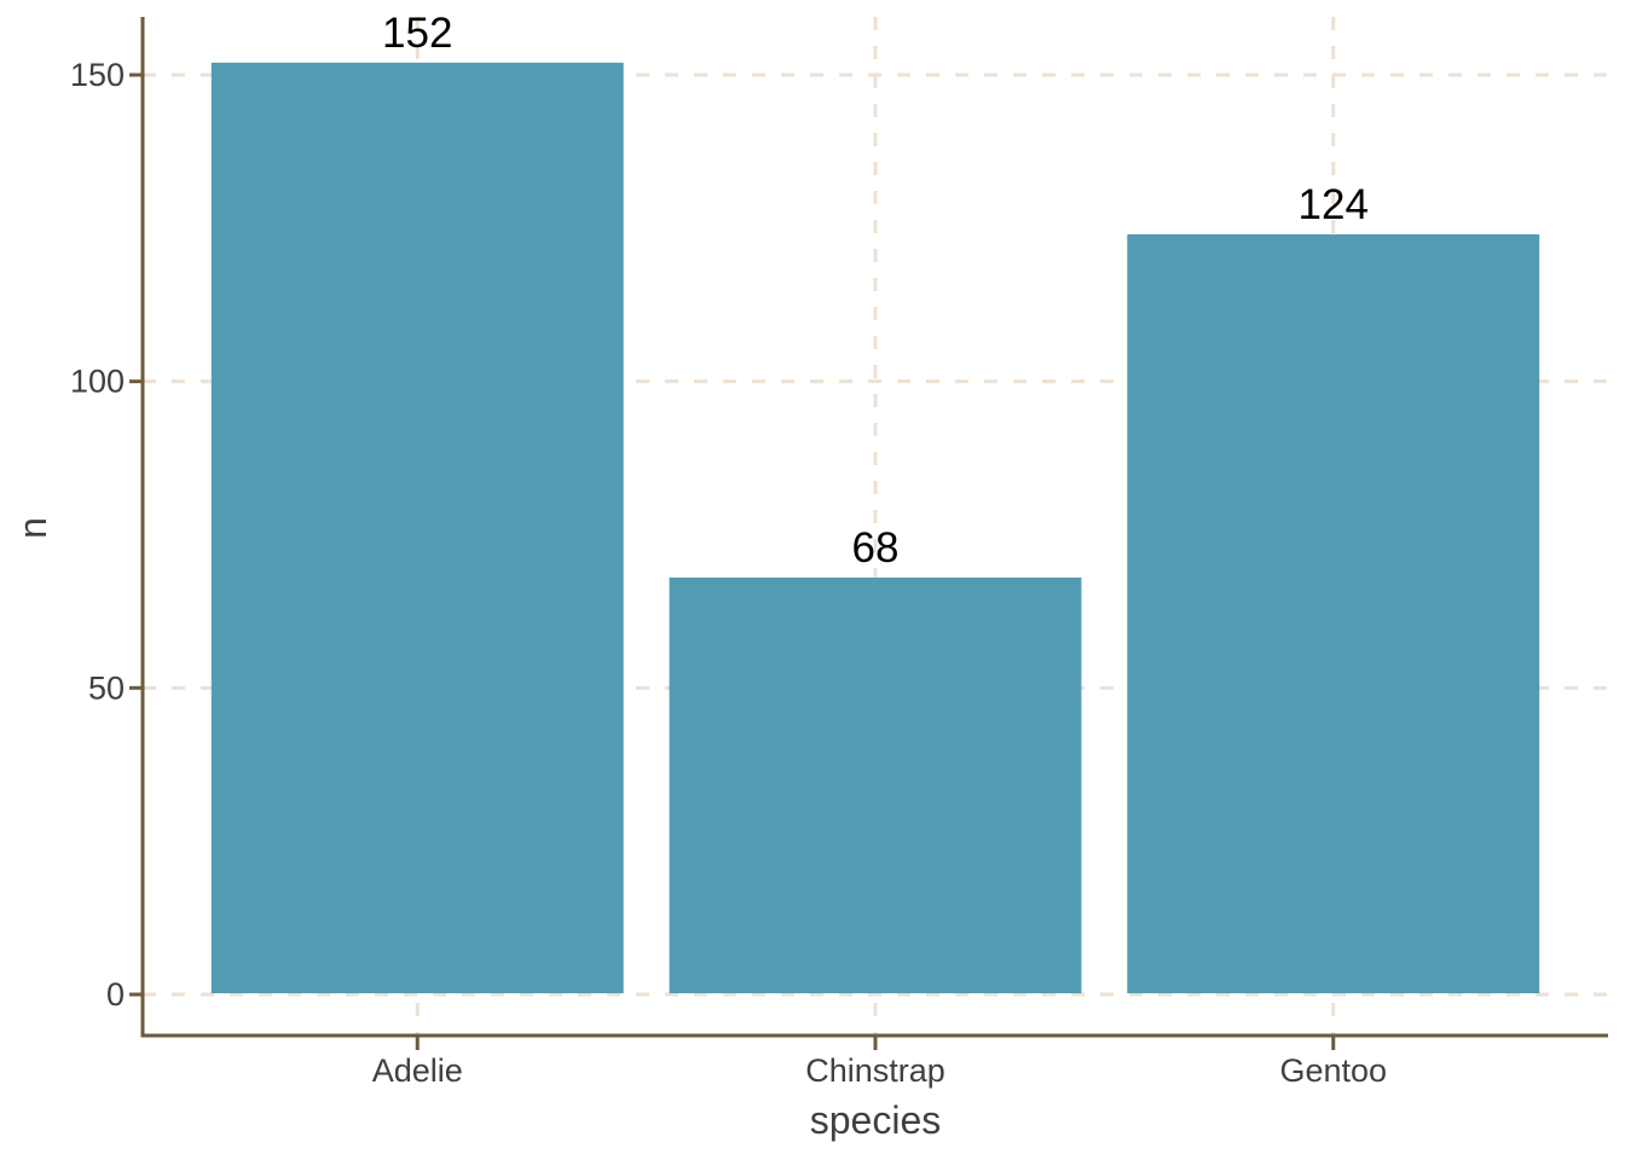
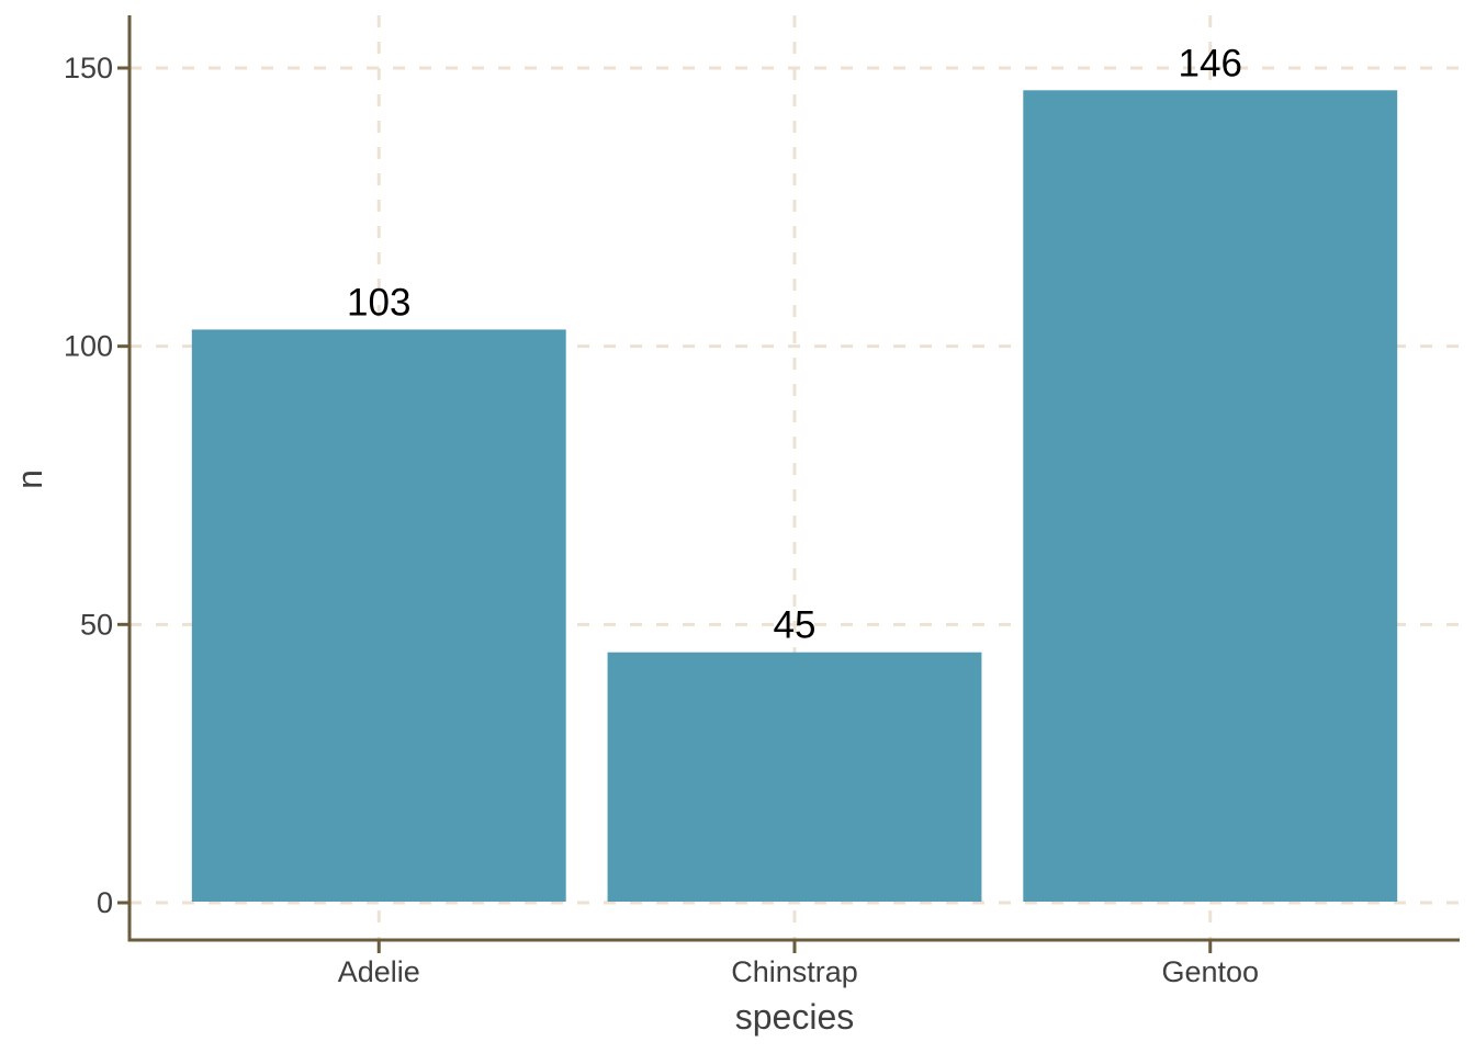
Adelie: 152 -> 103
Chinstrap: 68 -> 45
Gentoo: 124 -> 146
